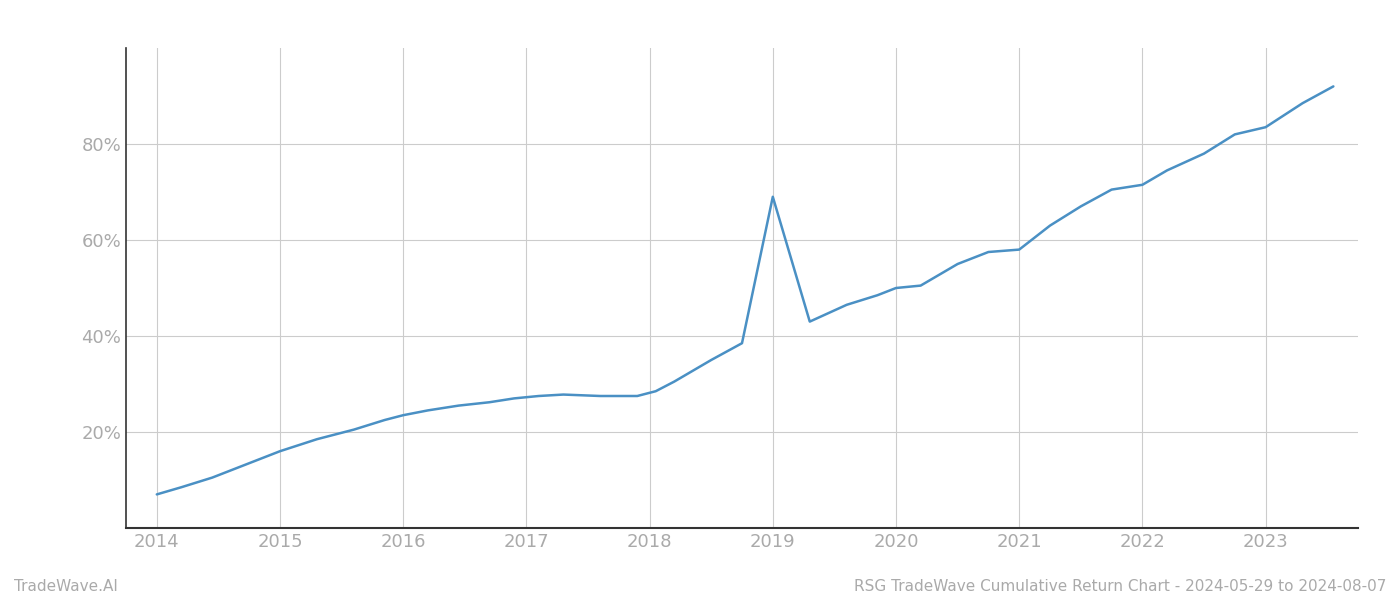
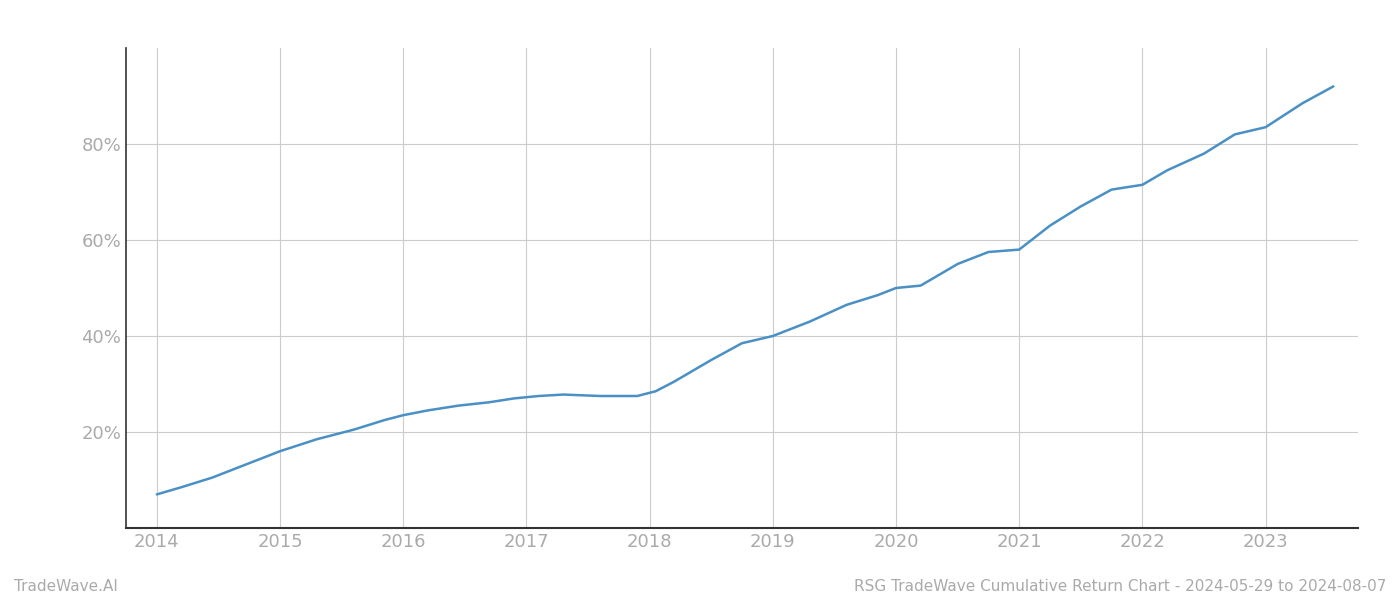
2019: 69.0% -> 40.0%
